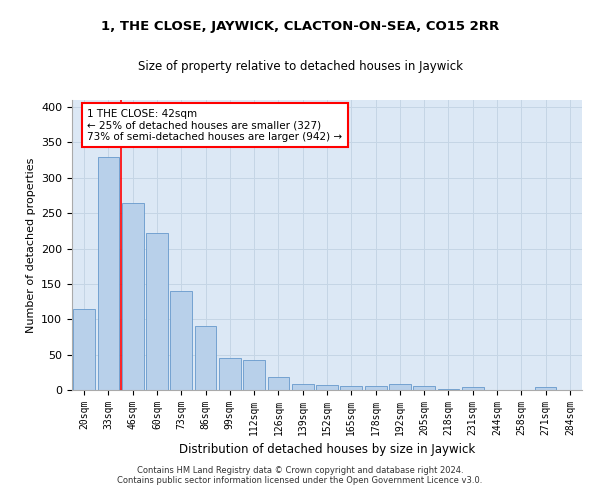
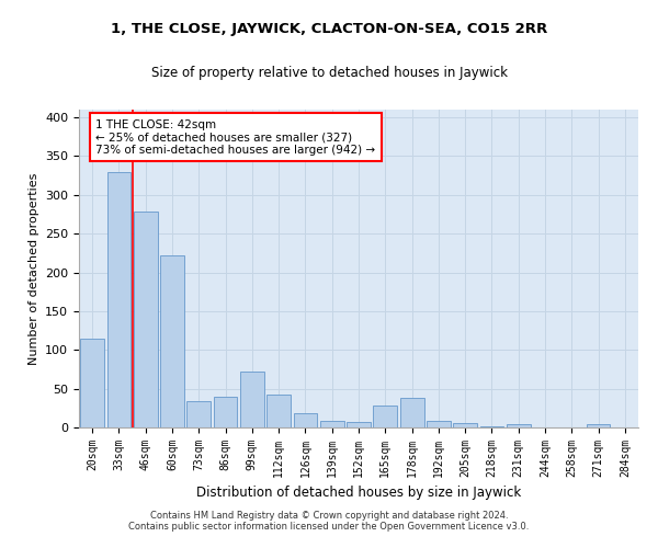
46sqm: 265 -> 278
73sqm: 140 -> 34
86sqm: 90 -> 40
99sqm: 45 -> 72
165sqm: 5 -> 28
178sqm: 6 -> 38
